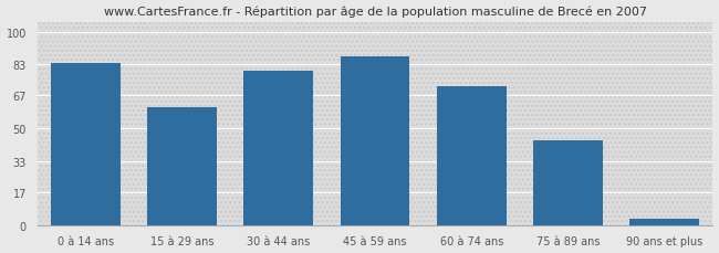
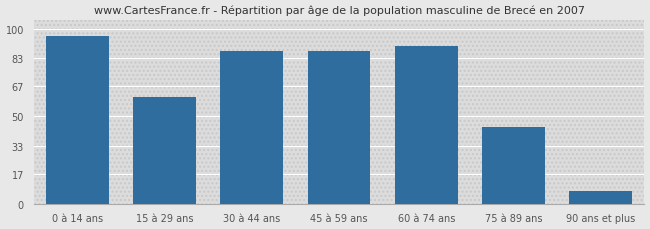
0 à 14 ans: 84 -> 96
30 à 44 ans: 80 -> 87
60 à 74 ans: 72 -> 90
90 ans et plus: 3 -> 7
